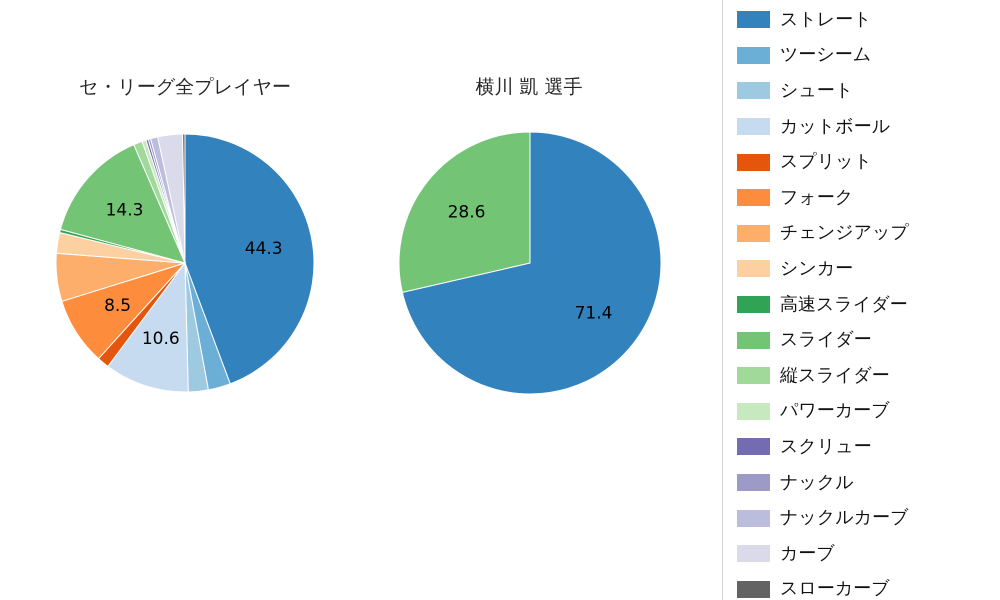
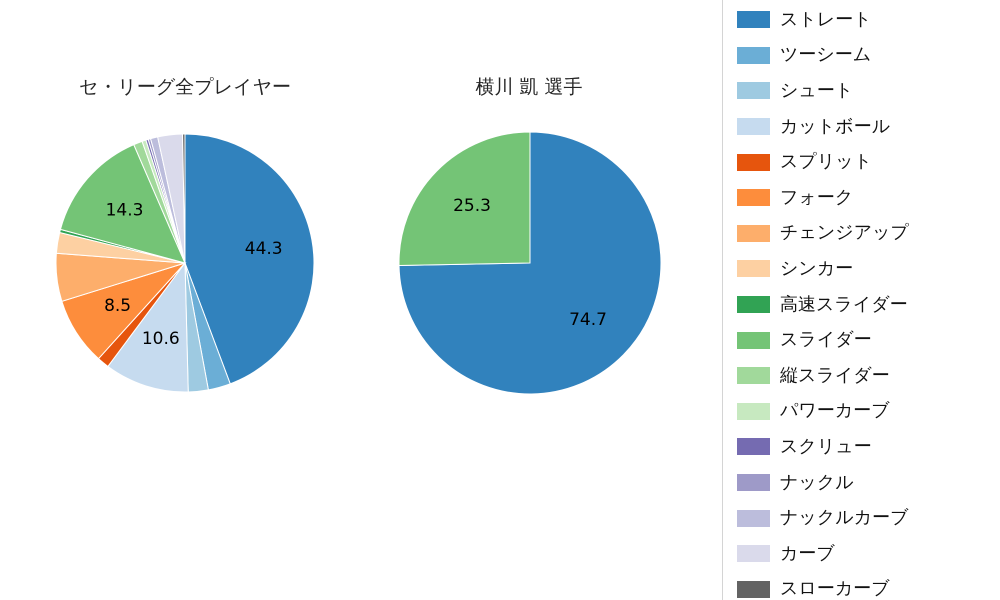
横川 凱 選手/ストレート: 71.4 -> 74.7
横川 凱 選手/スライダー: 28.6 -> 25.3
